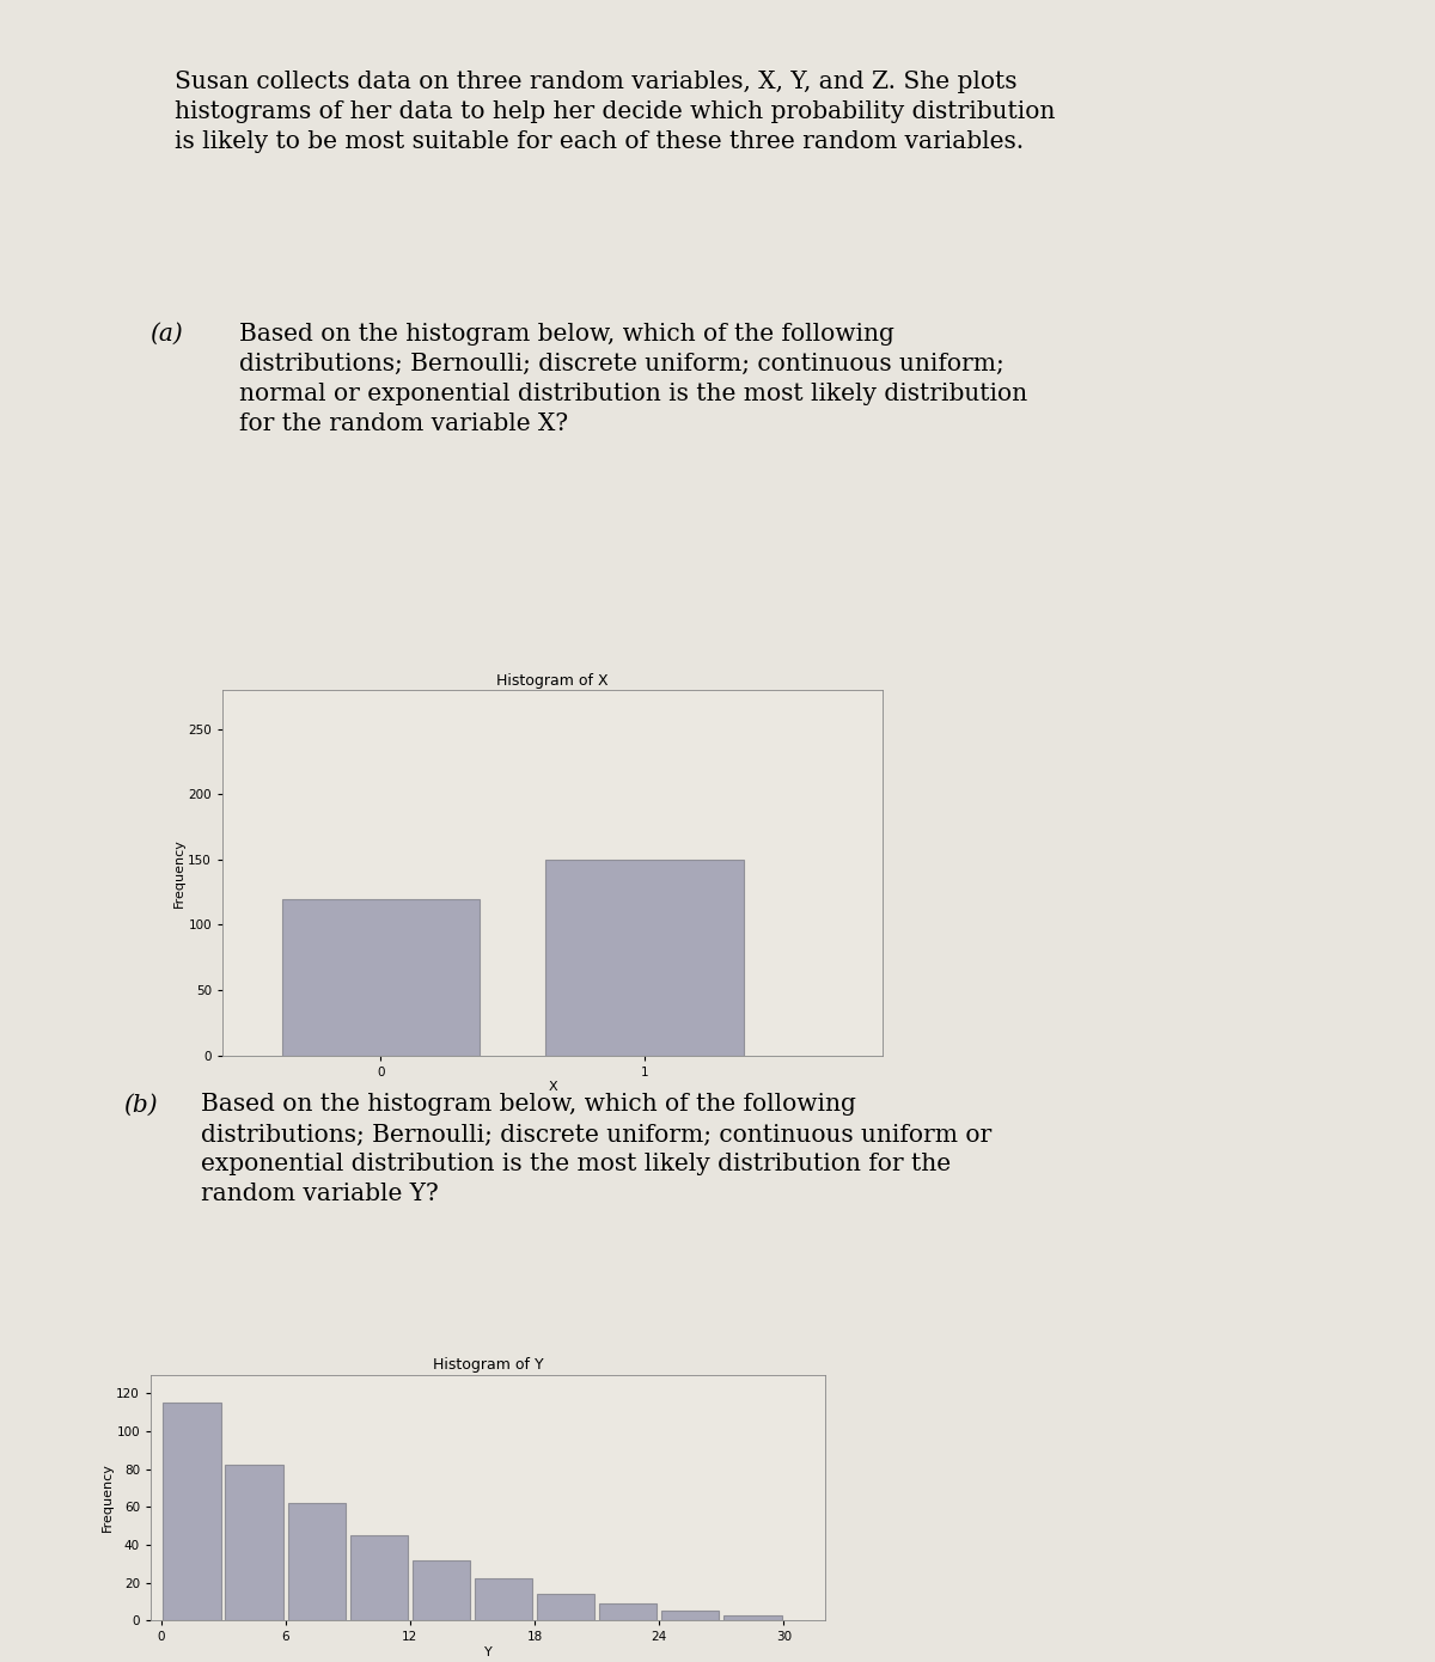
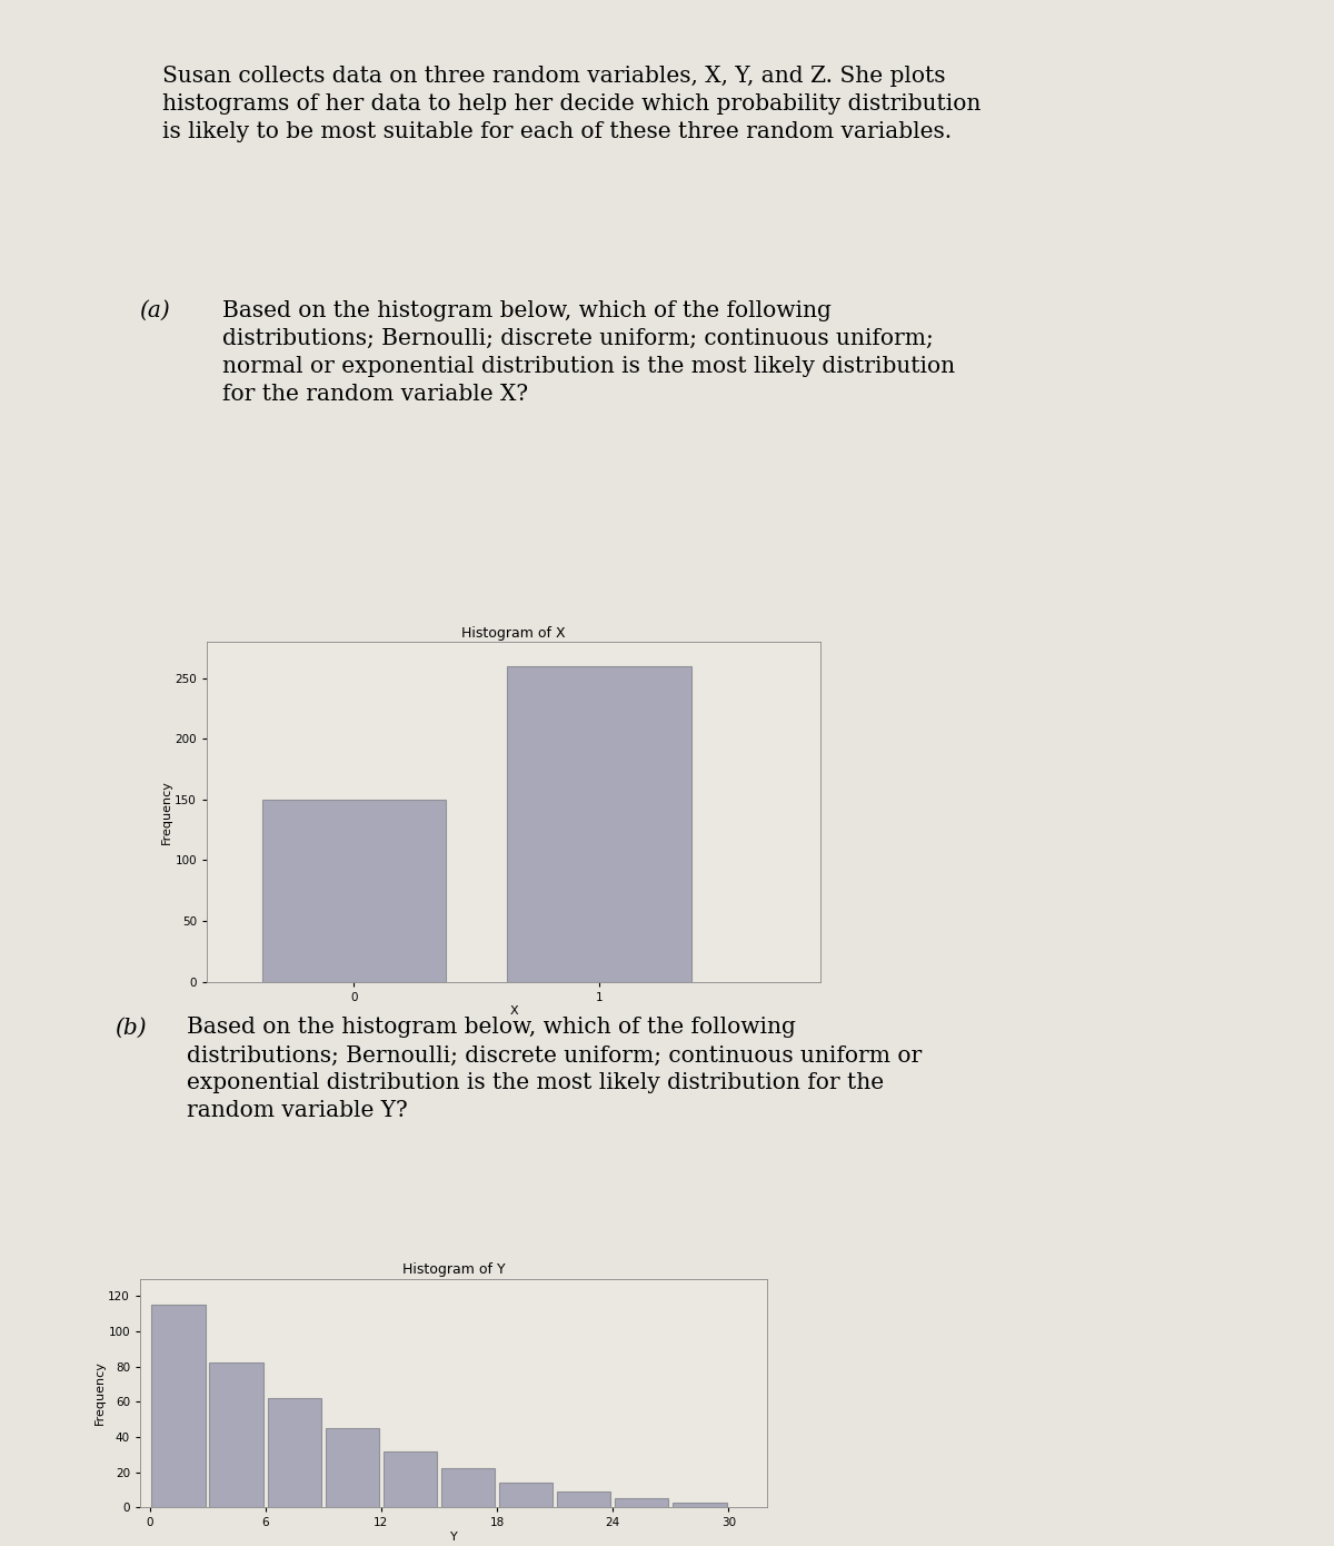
Histogram of X/0: 120 -> 150
Histogram of X/1: 150 -> 260
